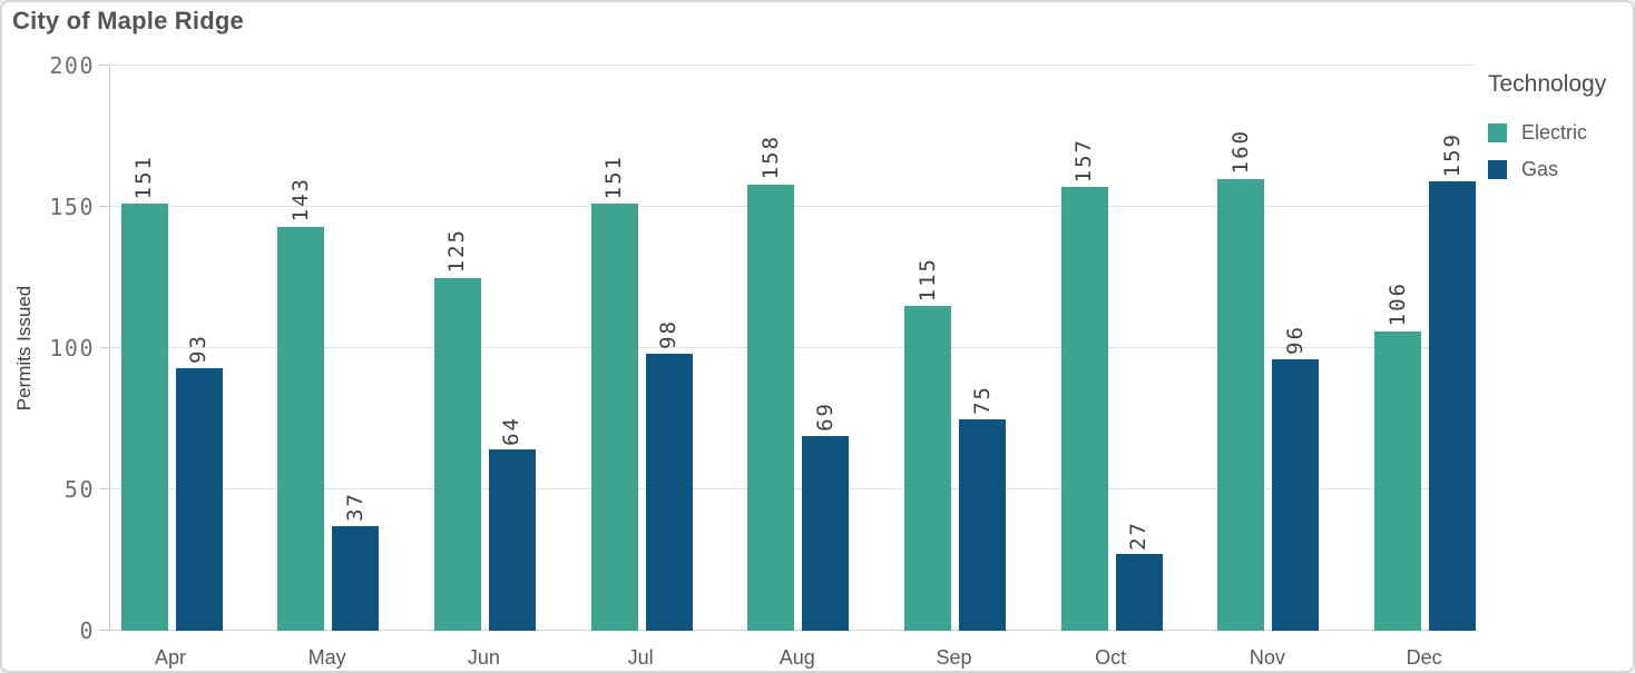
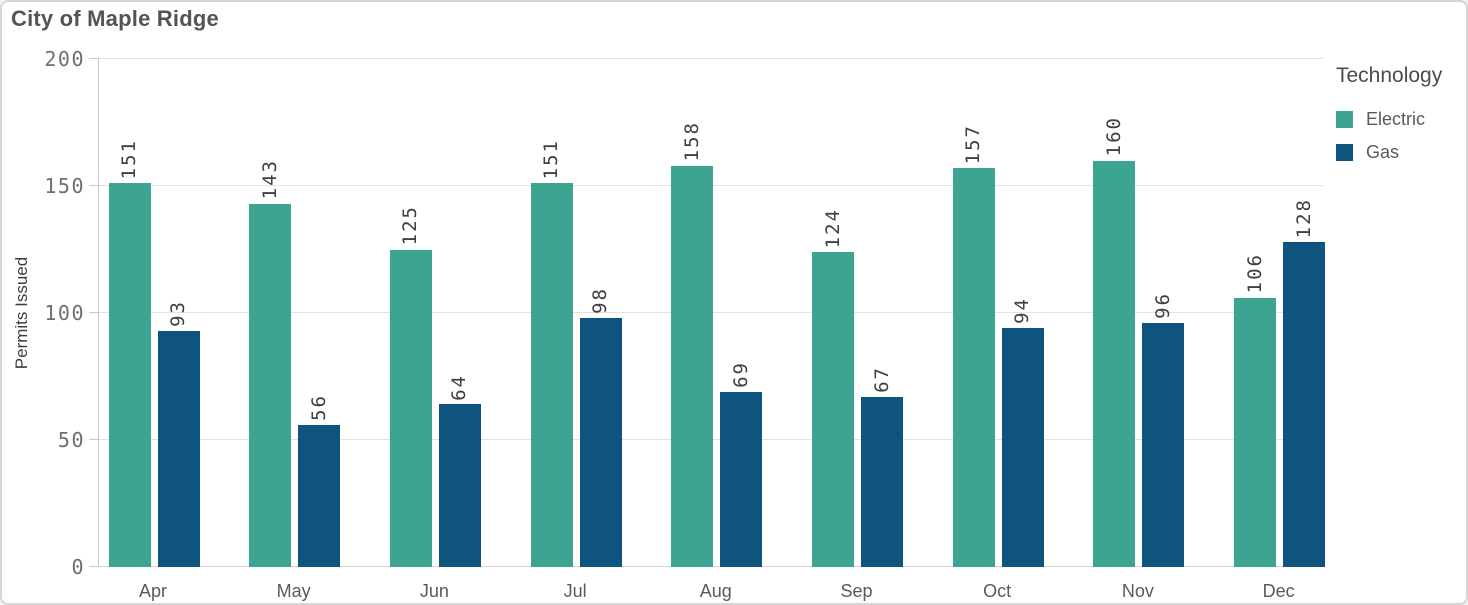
Gas/May: 37 -> 56
Electric/Sep: 115 -> 124
Gas/Sep: 75 -> 67
Gas/Oct: 27 -> 94
Gas/Dec: 159 -> 128
